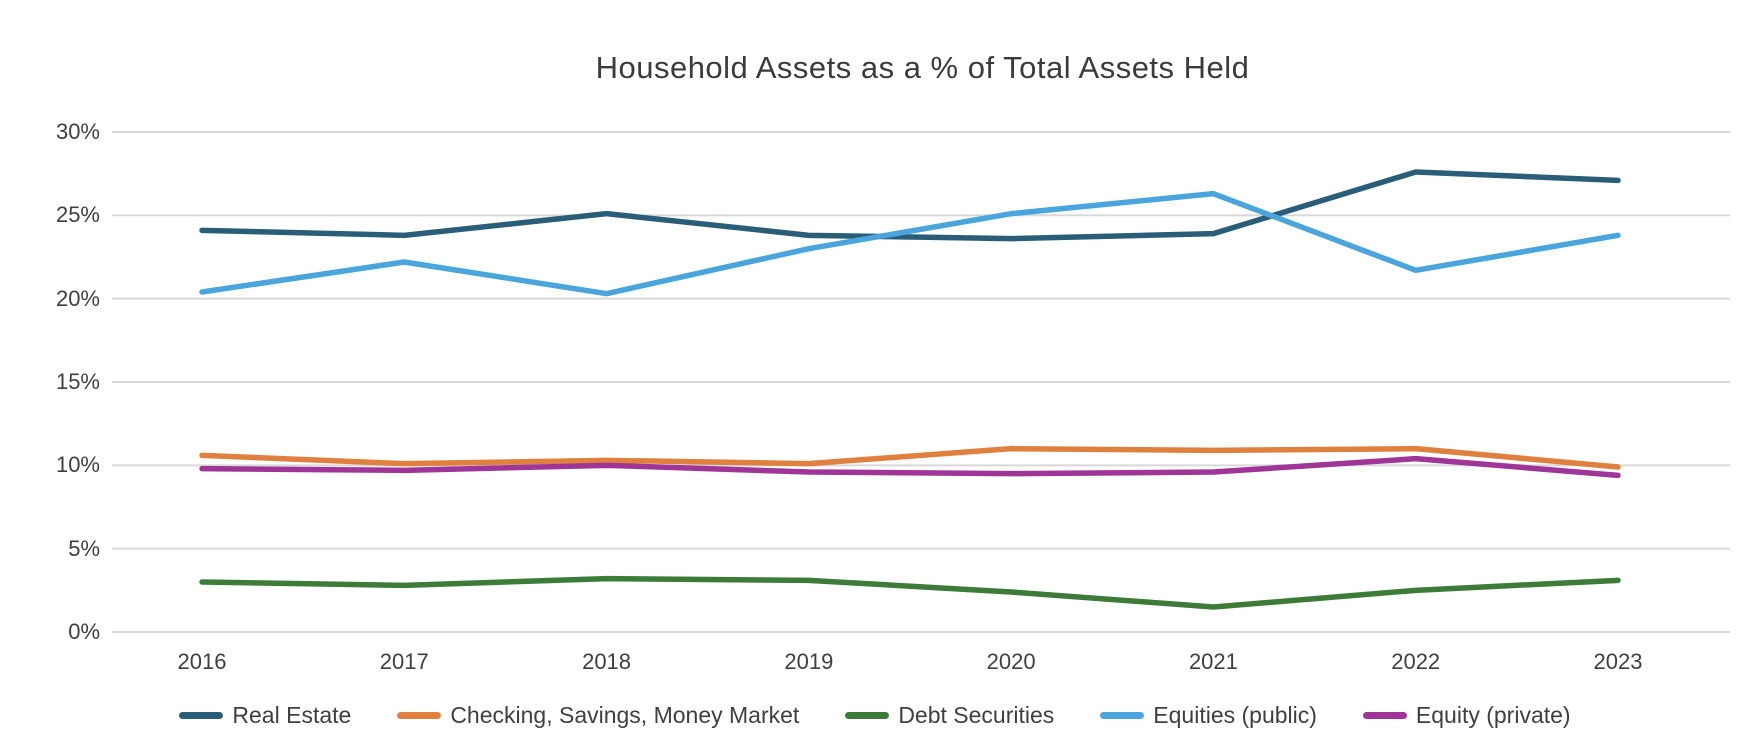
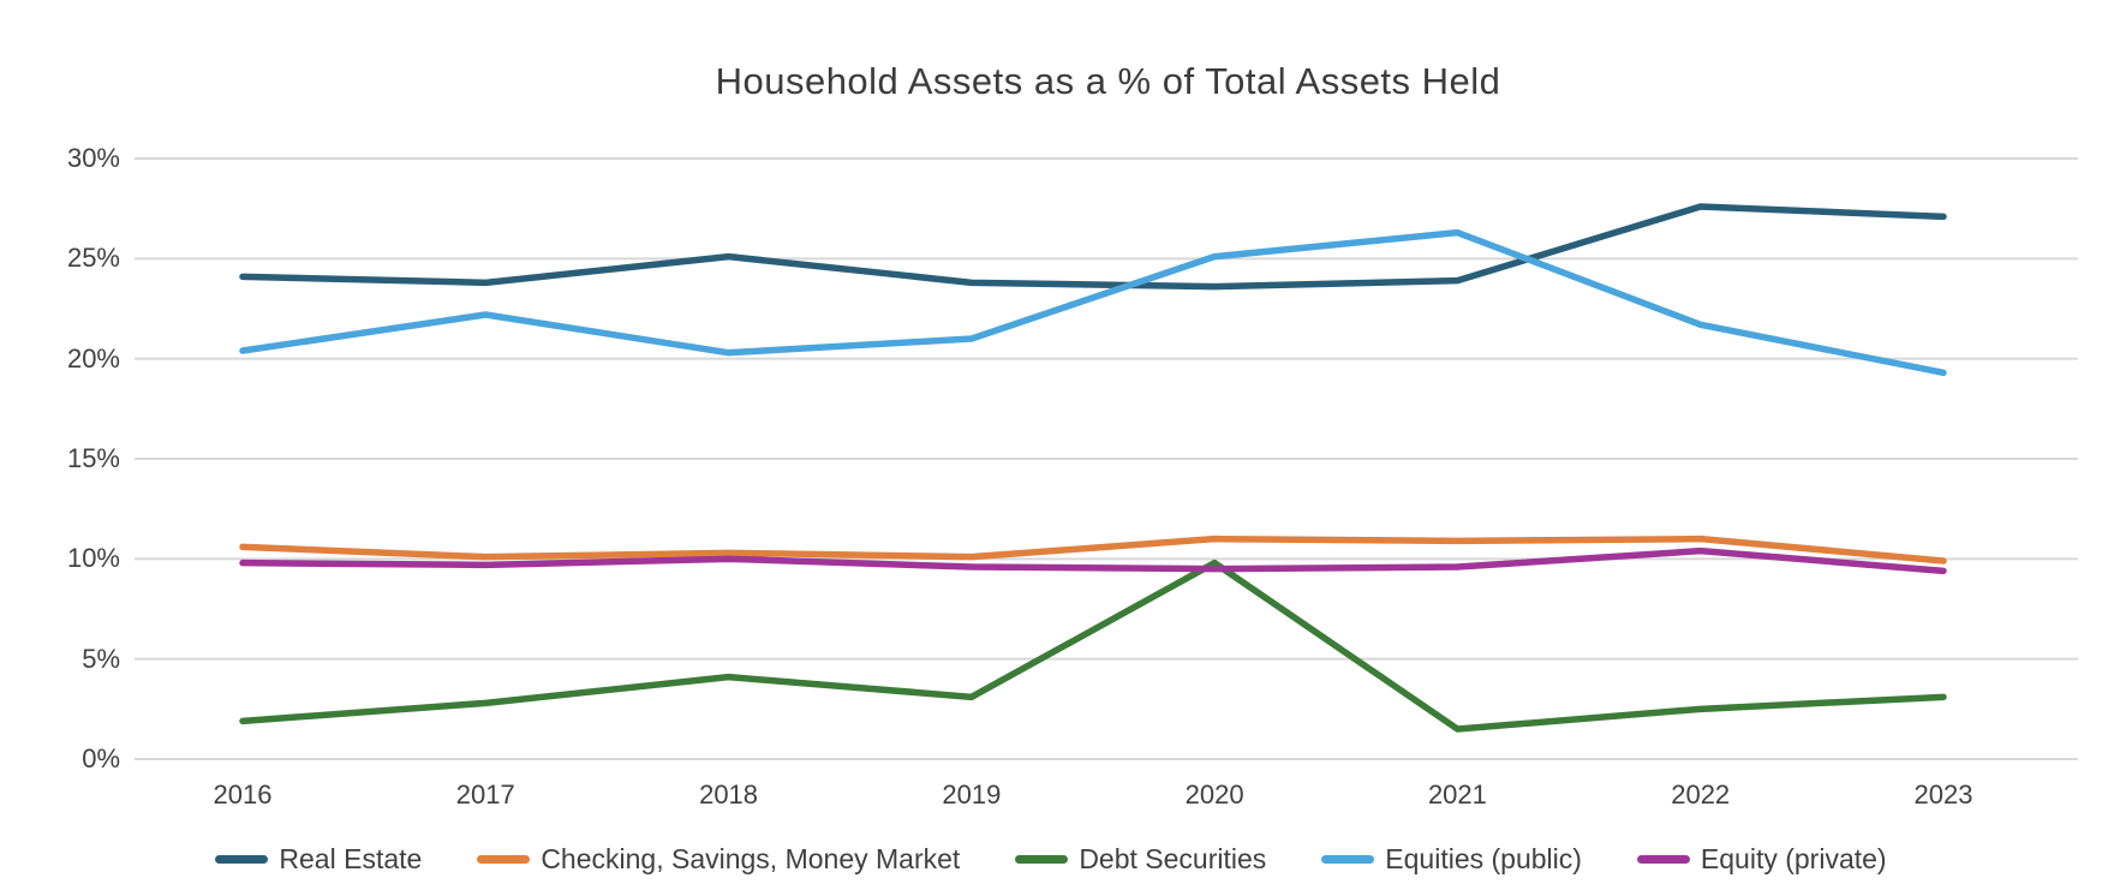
Debt Securities/2016: 3.0% -> 1.9%
Debt Securities/2018: 3.2% -> 4.1%
Equities (public)/2019: 23.0% -> 21.0%
Debt Securities/2020: 2.4% -> 9.8%
Equities (public)/2023: 23.8% -> 19.3%
